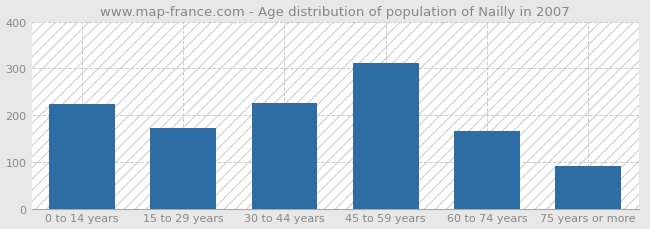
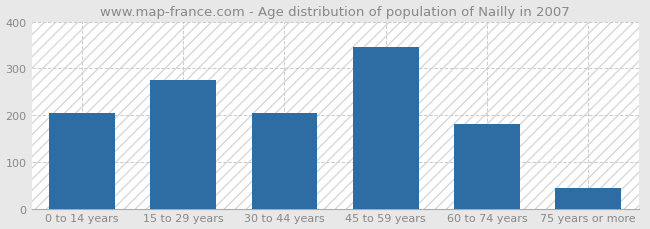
0 to 14 years: 224 -> 205
15 to 29 years: 173 -> 275
30 to 44 years: 226 -> 205
45 to 59 years: 311 -> 345
60 to 74 years: 165 -> 180
75 years or more: 90 -> 45
